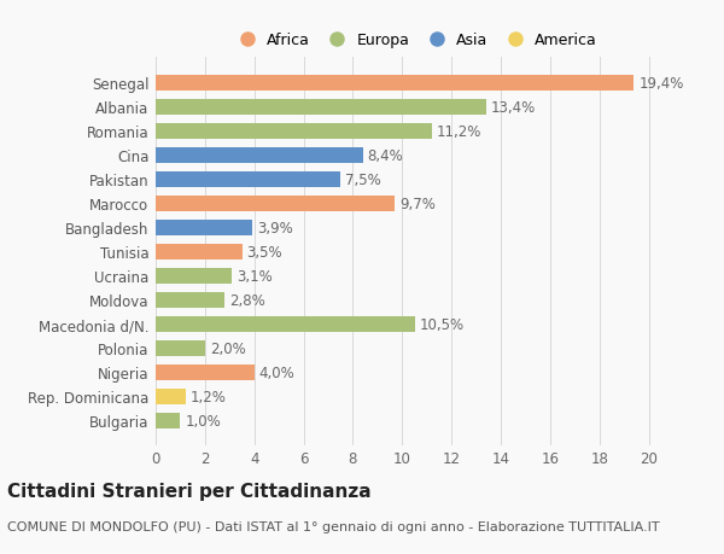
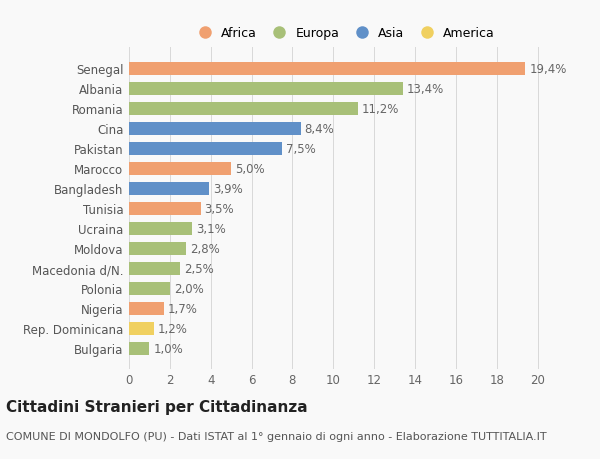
Marocco: 9,7% -> 5,0%
Macedonia d/N.: 10,5% -> 2,5%
Nigeria: 4,0% -> 1,7%
